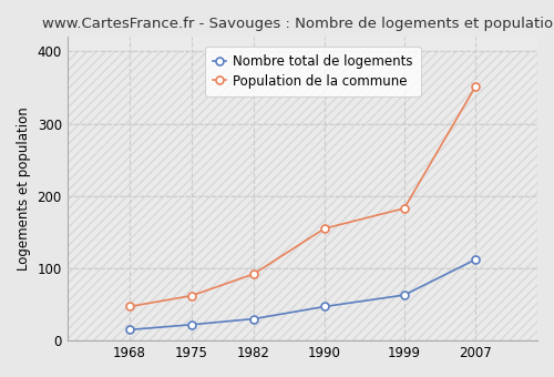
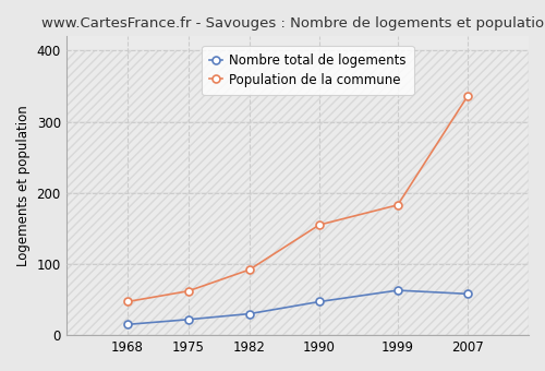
Nombre total de logements/2007: 112 -> 58
Population de la commune/2007: 351 -> 336
